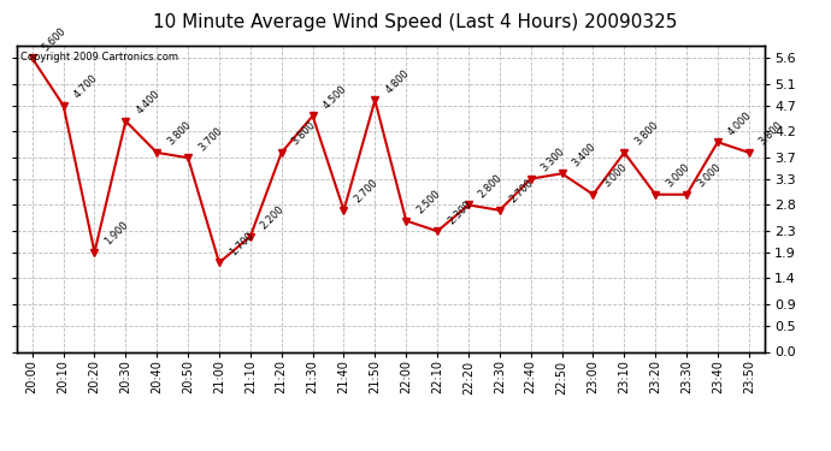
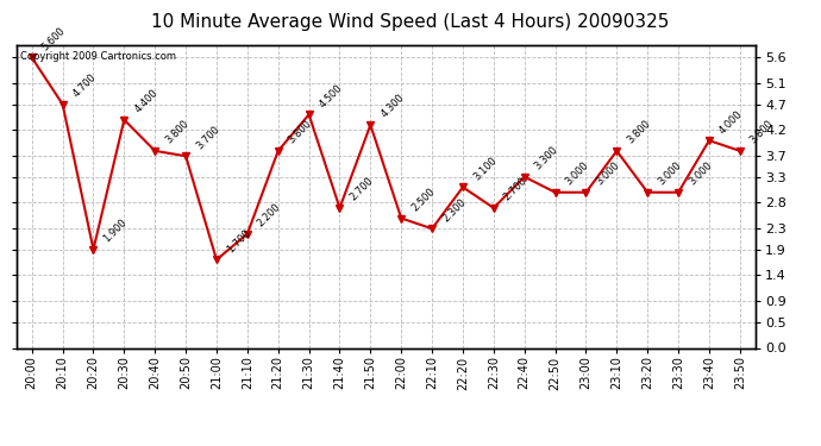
21:50: 4.800 -> 4.300
22:20: 2.800 -> 3.100
22:50: 3.400 -> 3.000
